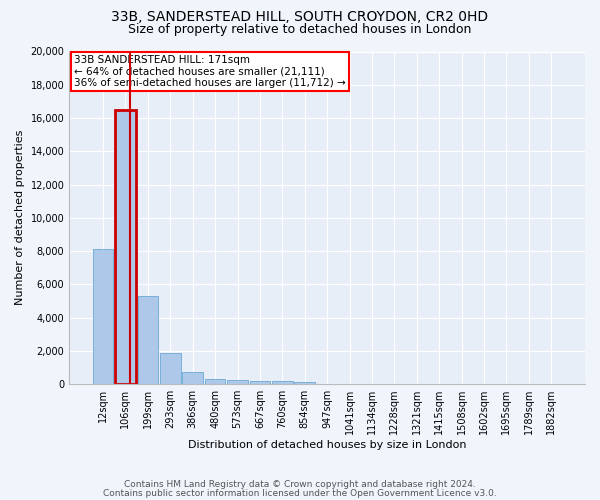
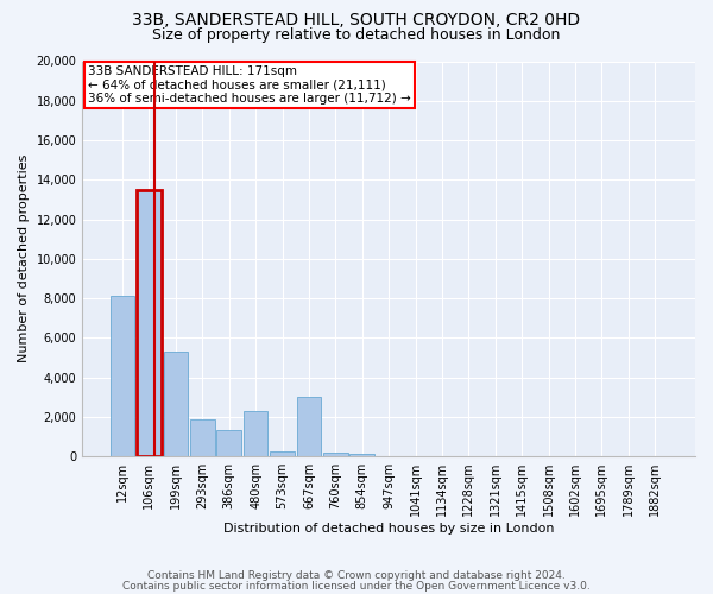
106sqm: 16,500 -> 13,500
386sqm: 700 -> 1,300
480sqm: 300 -> 2,300
667sqm: 200 -> 3,000
